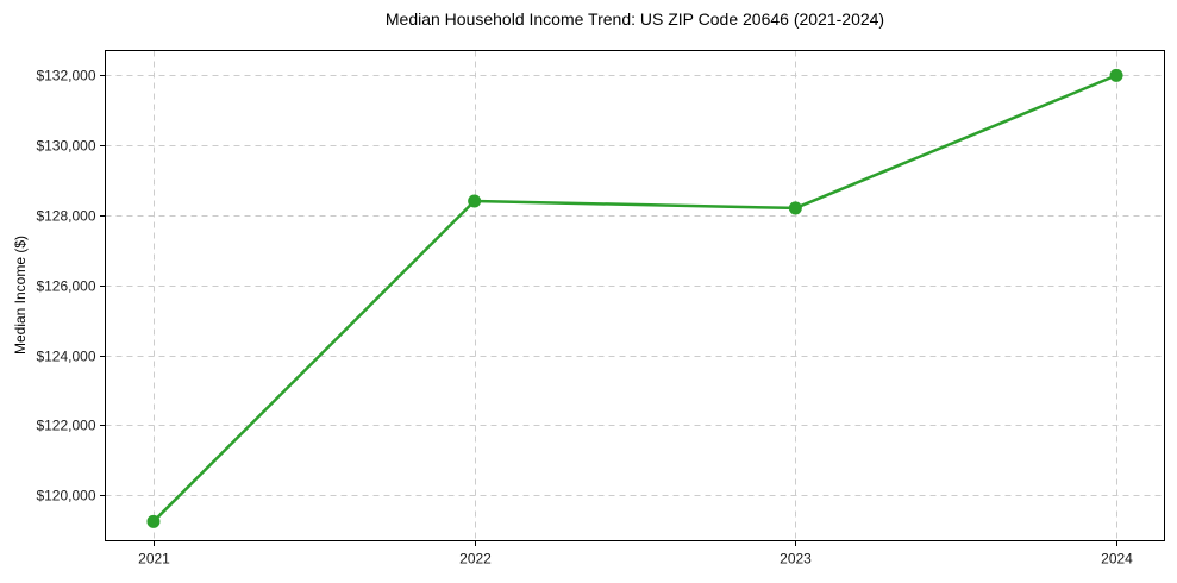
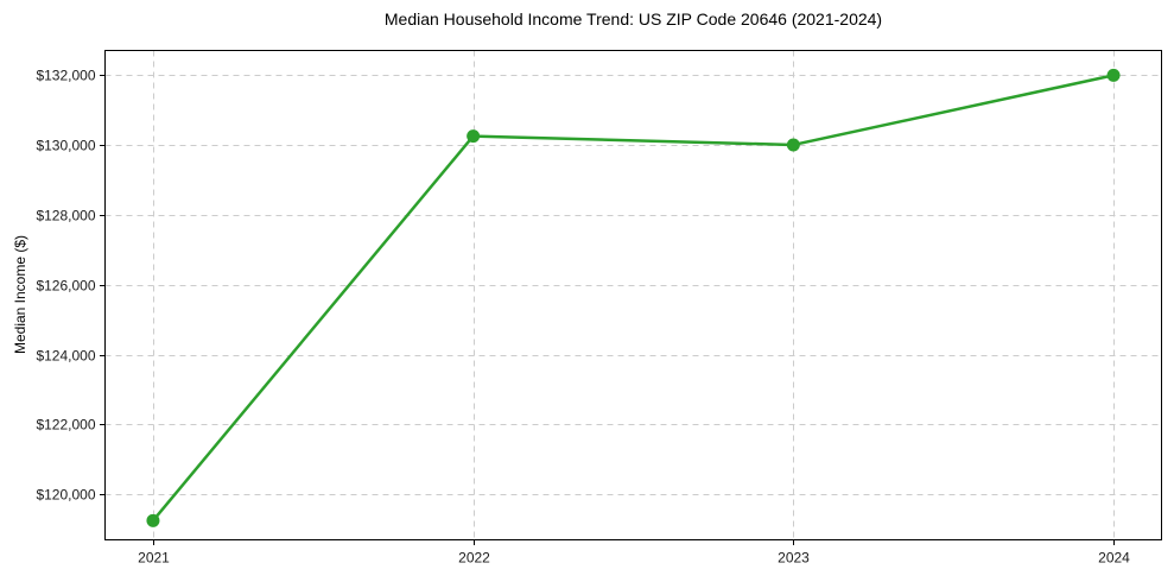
2022: $128400 -> $130200
2023: $128200 -> $130000
